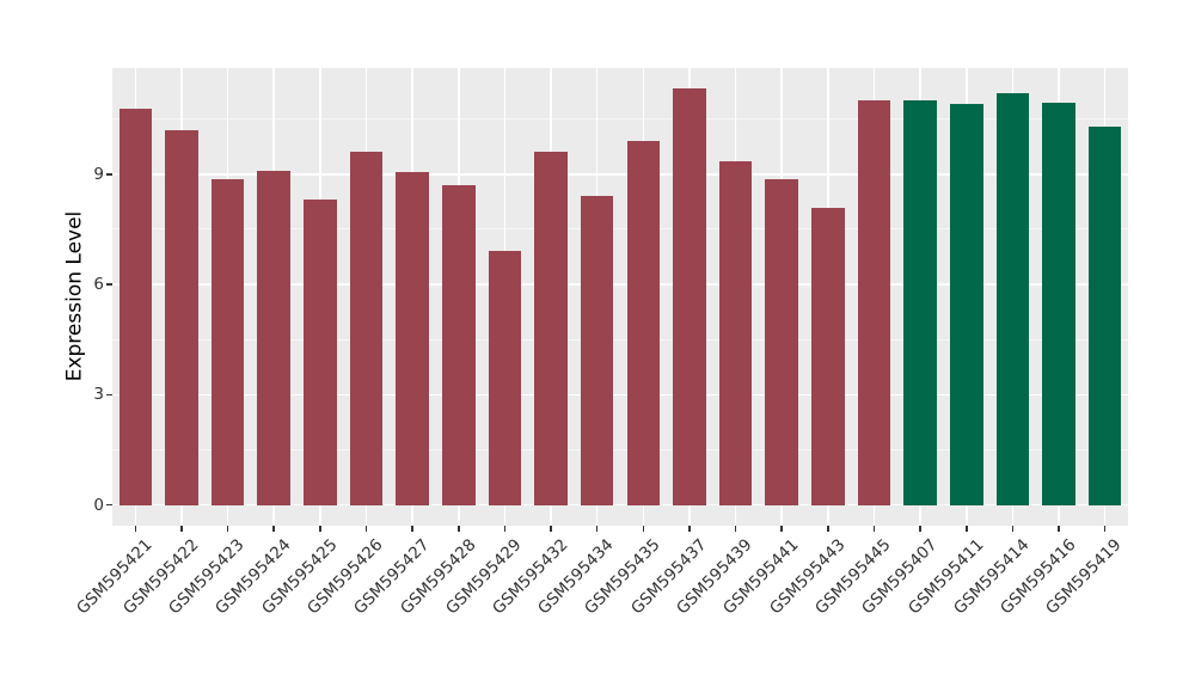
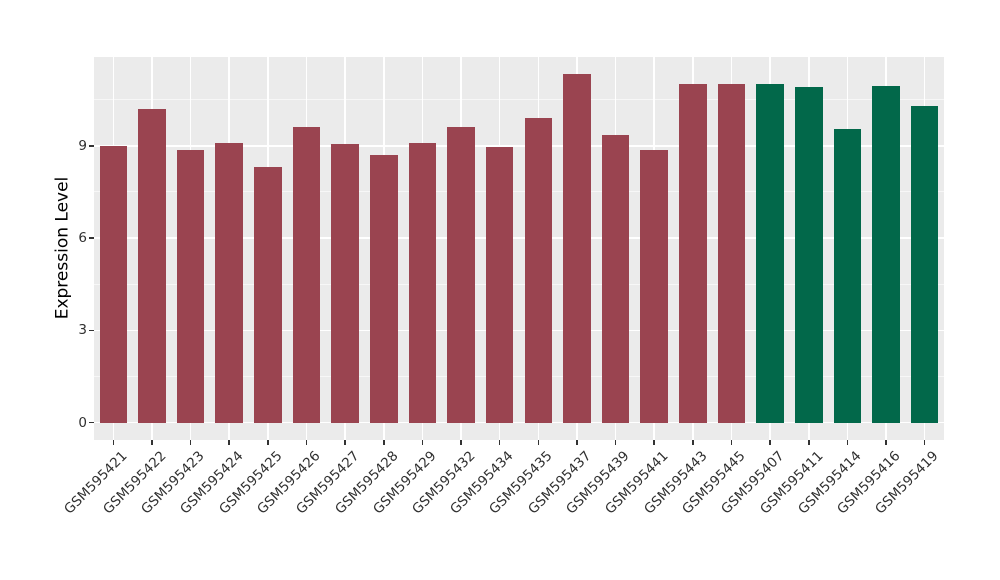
GSM595421: 10.8 -> 9.0
GSM595429: 6.9 -> 9.1
GSM595434: 8.4 -> 8.9
GSM595443: 8.1 -> 11.0
GSM595414: 11.2 -> 9.6
